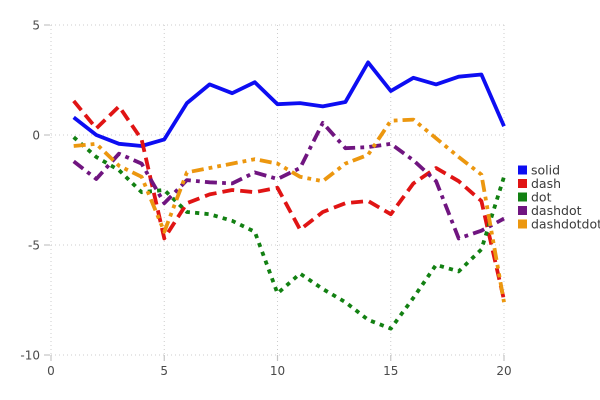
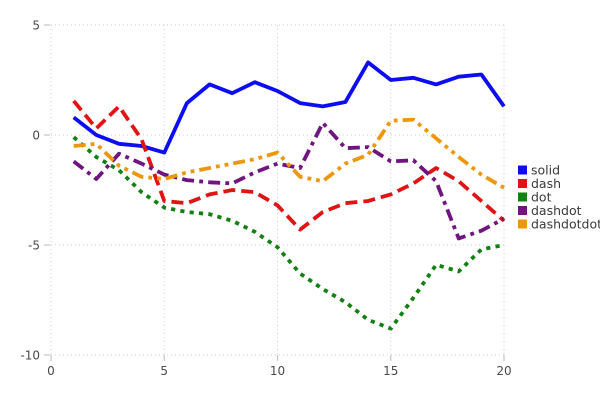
solid/5: -0.2 -> -0.8
dash/5: -4.7 -> -3.0
dot/5: -2.5 -> -3.3
dashdot/5: -3.1 -> -1.8
dashdotdot/5: -4.4 -> -2.0
solid/10: 1.4 -> 2.0
dash/10: -2.4 -> -3.2
dot/10: -7.2 -> -5.1
dashdot/10: -2.0 -> -1.3
dashdotdot/10: -1.3 -> -0.8
solid/15: 2.0 -> 2.5
dash/15: -3.6 -> -2.7
dashdot/15: -0.4 -> -1.2
solid/20: 0.4 -> 1.3
dash/20: -7.5 -> -3.9
dot/20: -1.9 -> -5.0
dashdotdot/20: -7.6 -> -2.4
